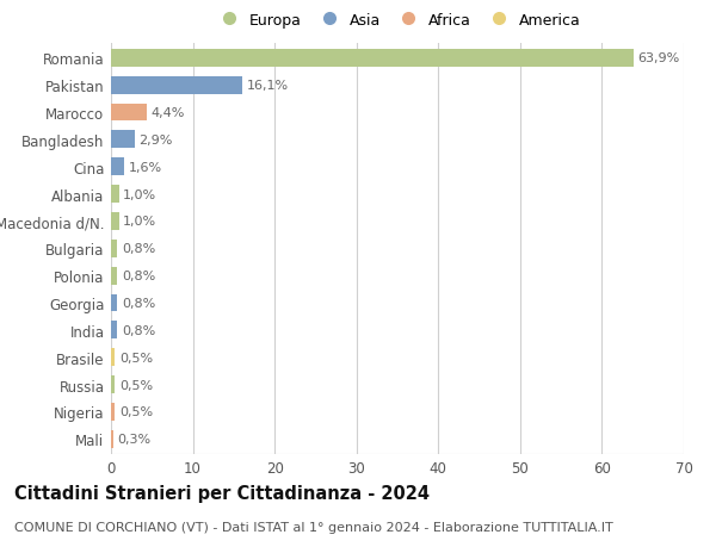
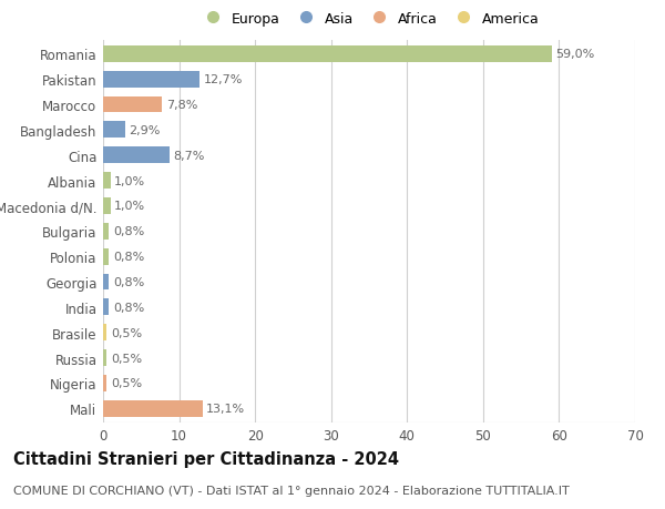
Romania: 63,9% -> 59,0%
Pakistan: 16,1% -> 12,7%
Marocco: 4,4% -> 7,8%
Cina: 1,6% -> 8,7%
Mali: 0,3% -> 13,1%
